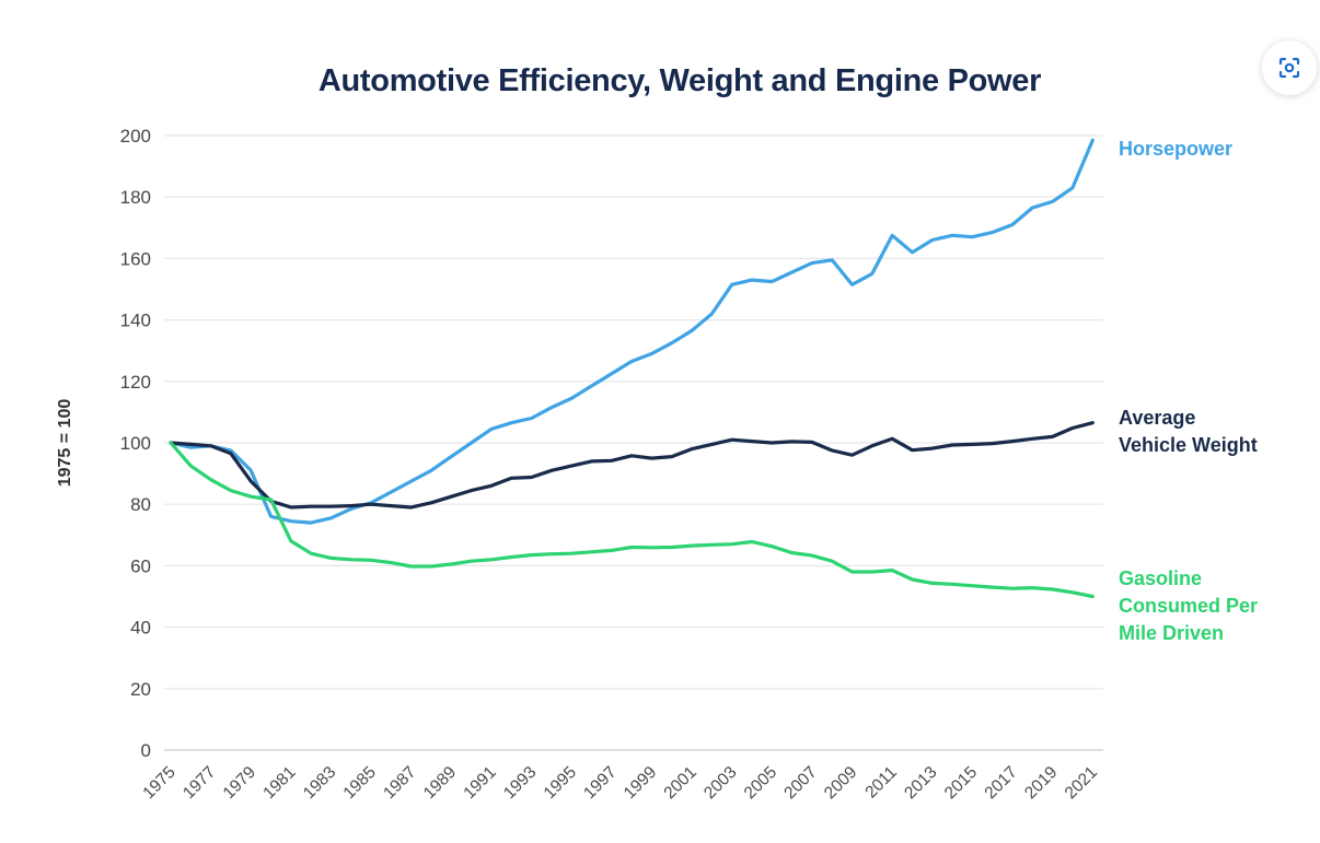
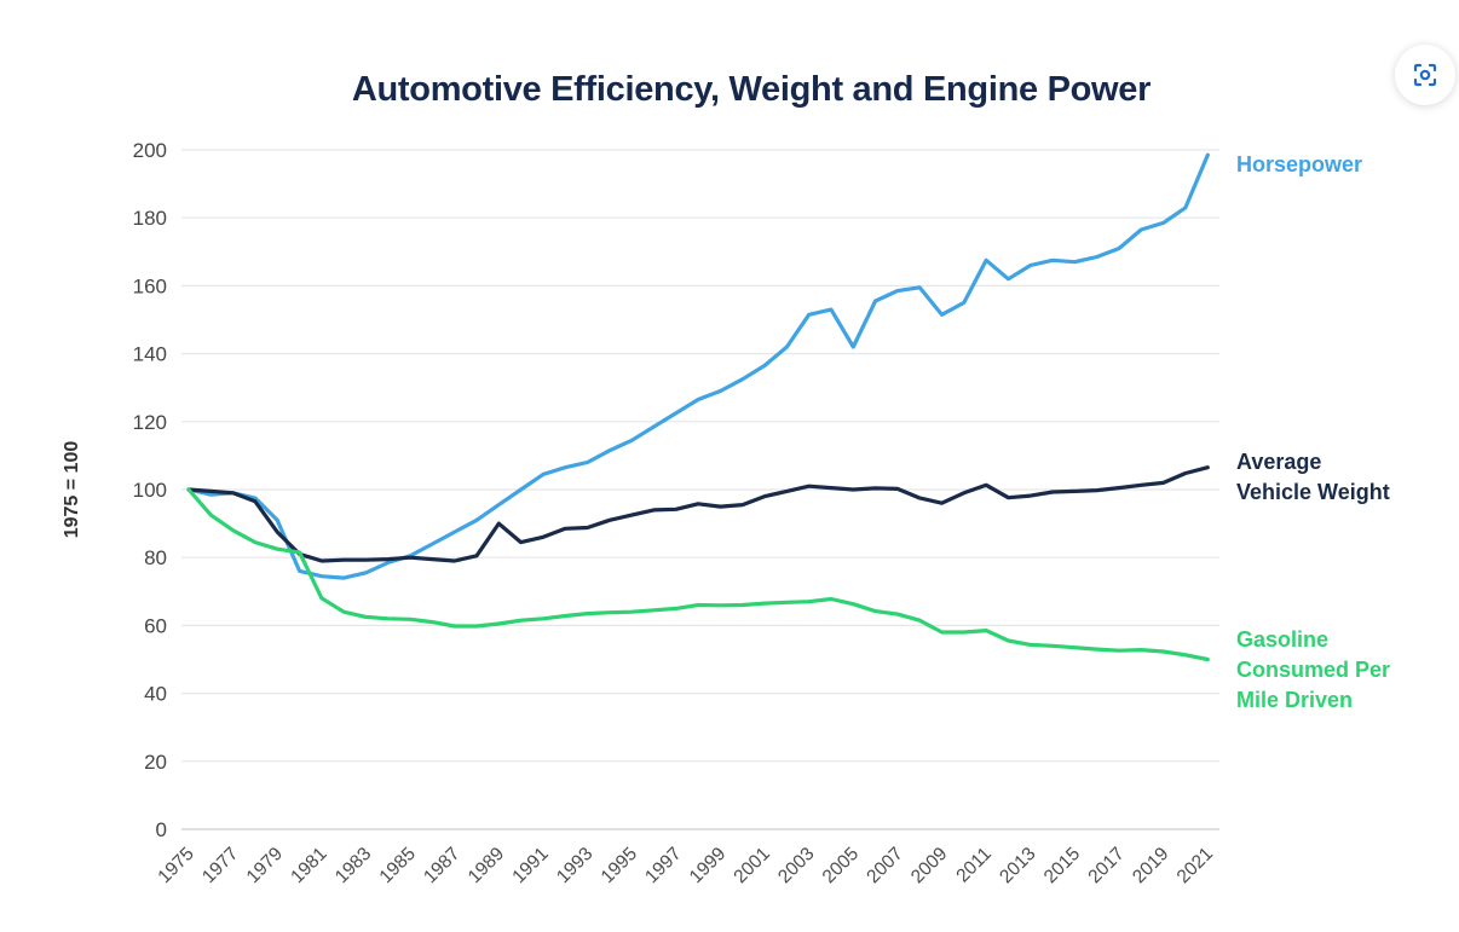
Average Vehicle Weight/1989: 82 -> 90
Horsepower/2005: 152 -> 142
